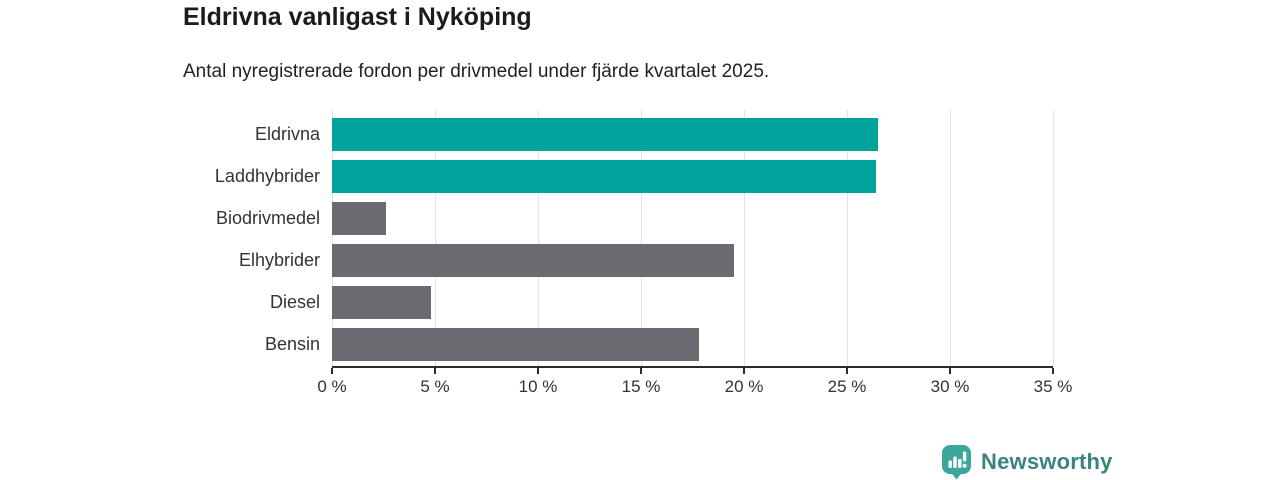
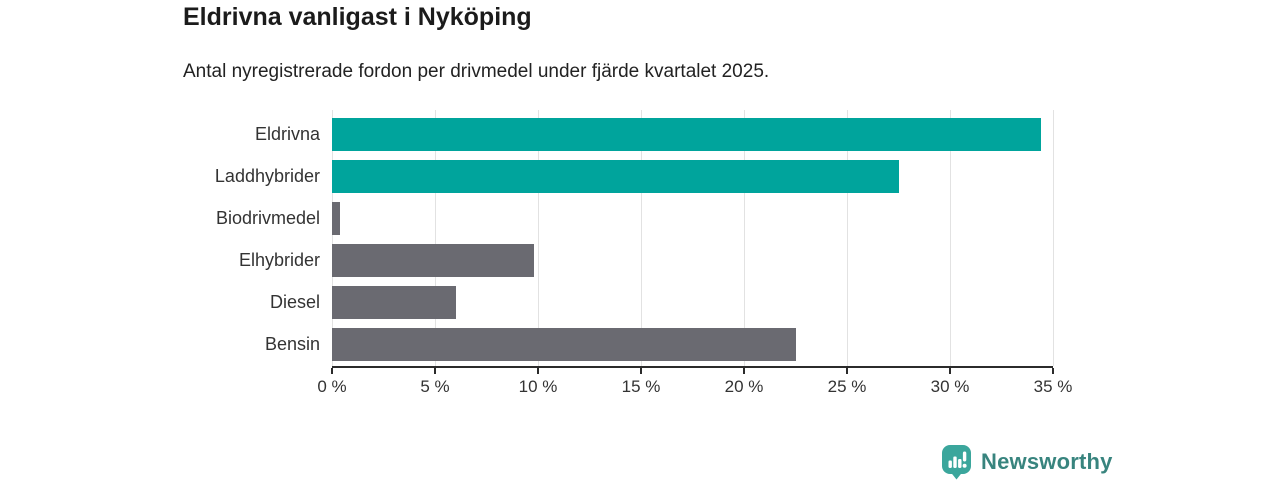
Eldrivna: 26.5% -> 34.4%
Laddhybrider: 26.4% -> 27.5%
Biodrivmedel: 2.6% -> 0.4%
Elhybrider: 19.5% -> 9.8%
Diesel: 4.8% -> 6.0%
Bensin: 17.8% -> 22.5%
